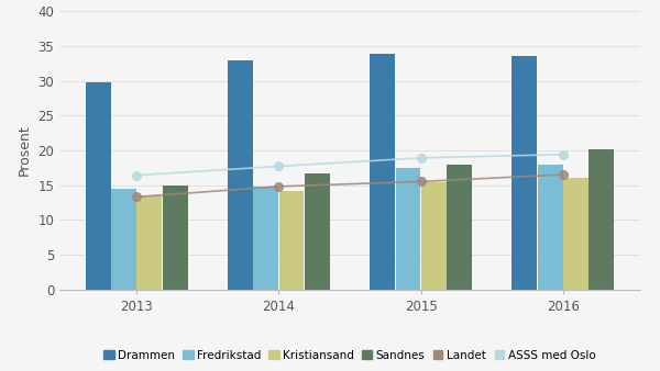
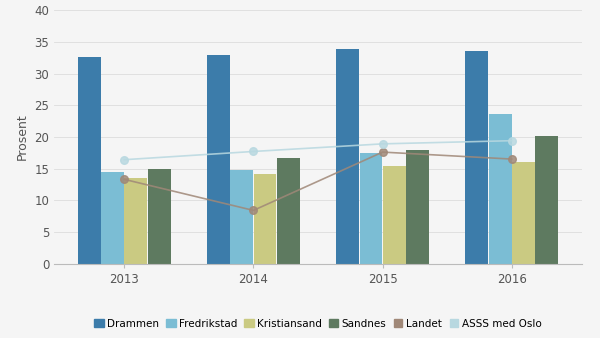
Drammen/2013: 29.7 -> 32.6
Landet/2014: 14.8 -> 8.4
Landet/2015: 15.5 -> 17.6
Fredrikstad/2016: 17.9 -> 23.6
